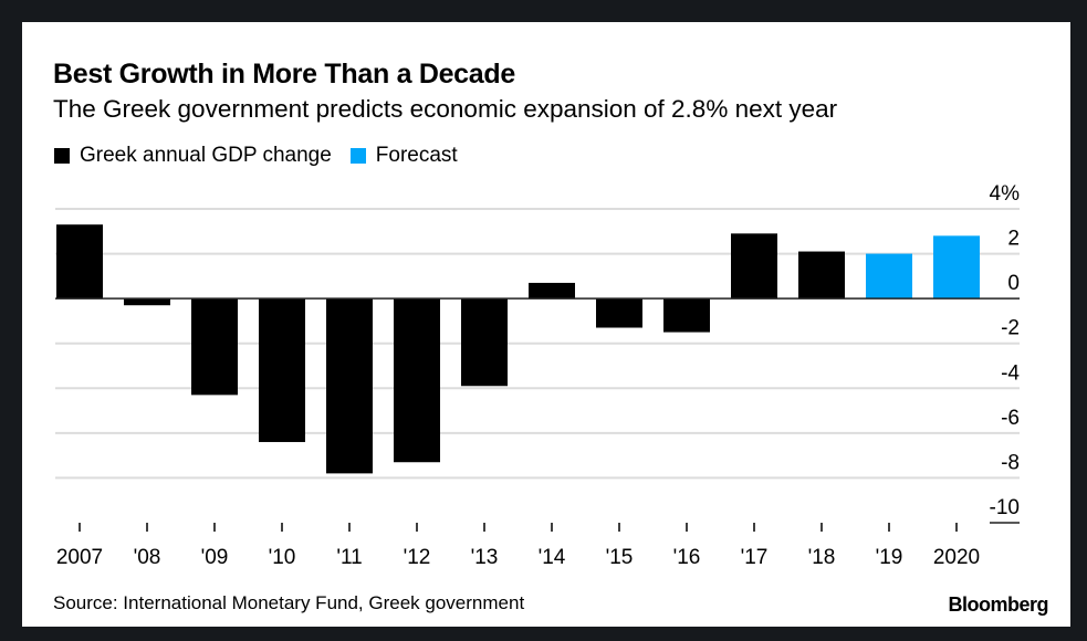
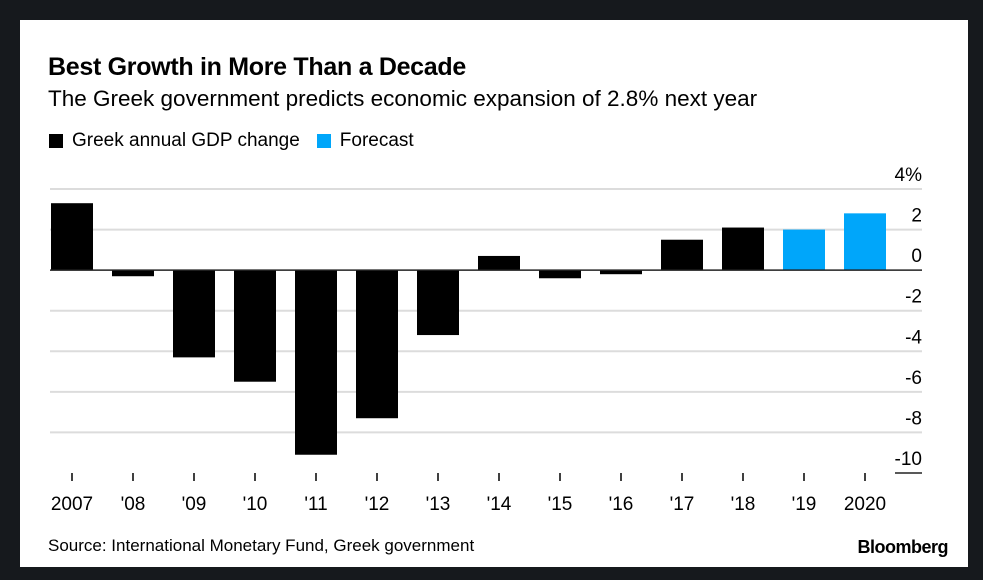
Greek annual GDP change/'10: -6.4% -> -5.5%
Greek annual GDP change/'11: -7.8% -> -9.1%
Greek annual GDP change/'13: -3.9% -> -3.2%
Greek annual GDP change/'15: -1.3% -> -0.4%
Greek annual GDP change/'16: -1.5% -> -0.2%
Greek annual GDP change/'17: 2.9% -> 1.5%
